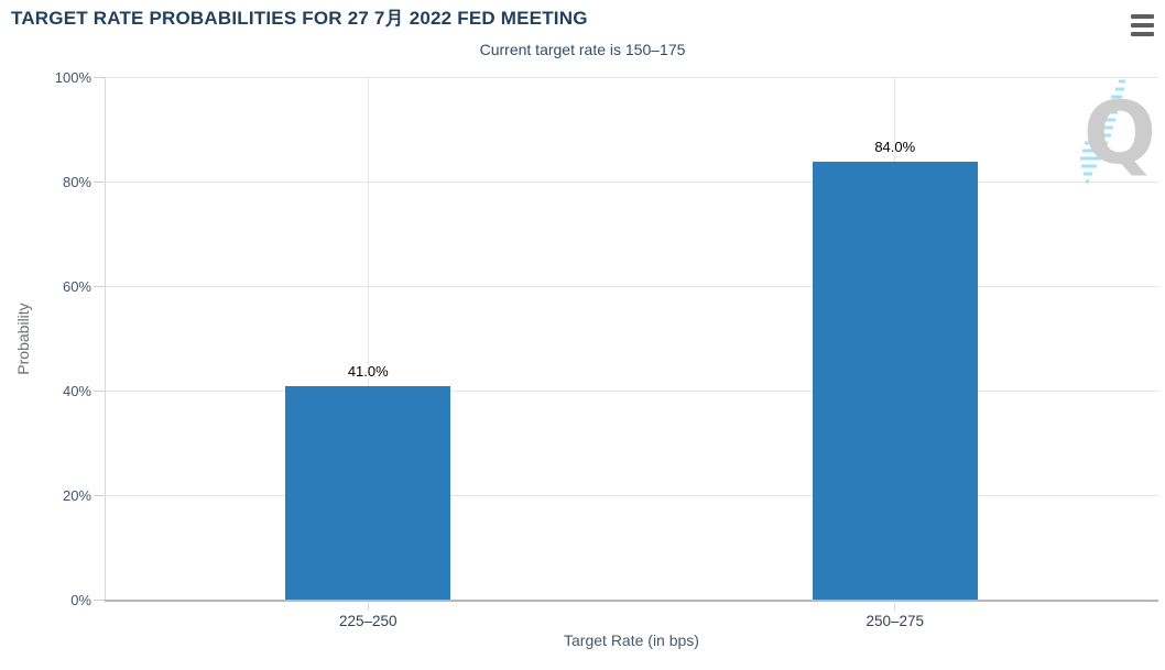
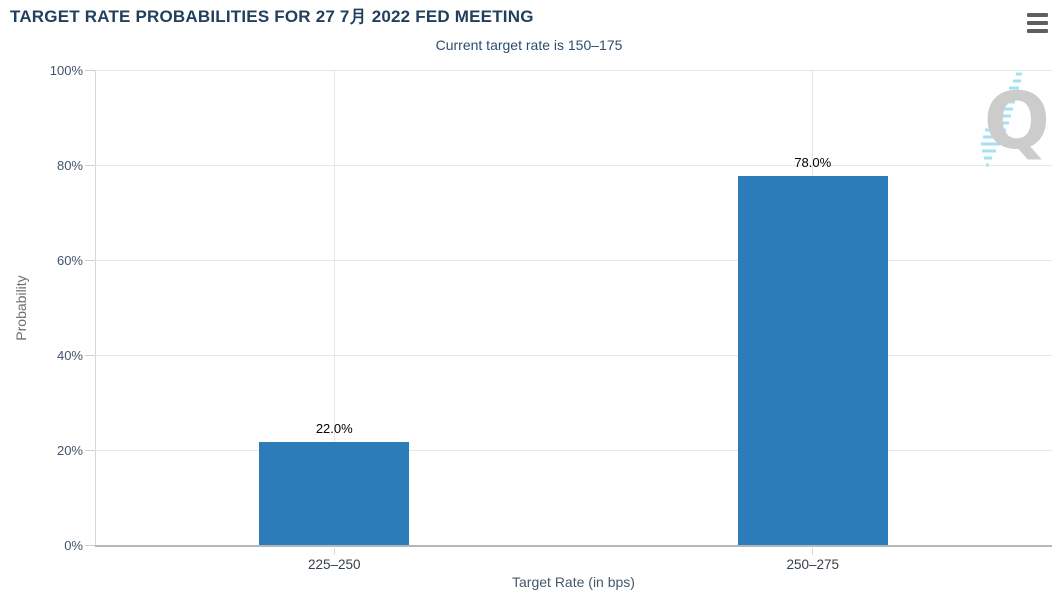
225–250: 41.0% -> 22.0%
250–275: 84.0% -> 78.0%
